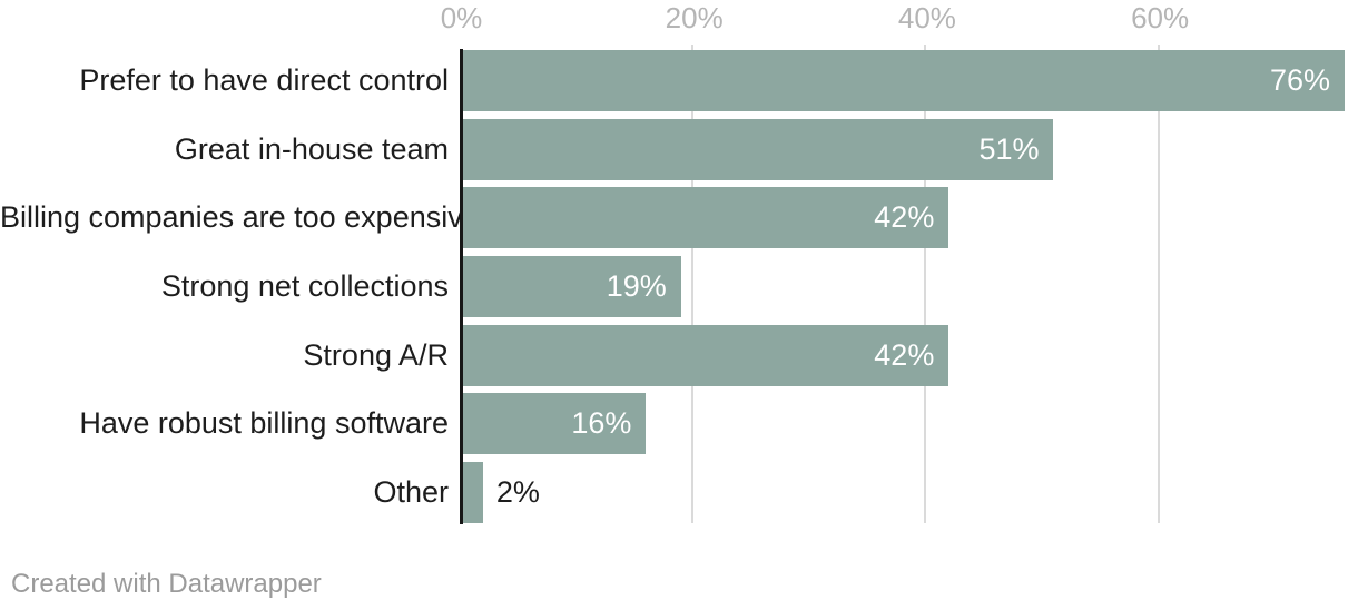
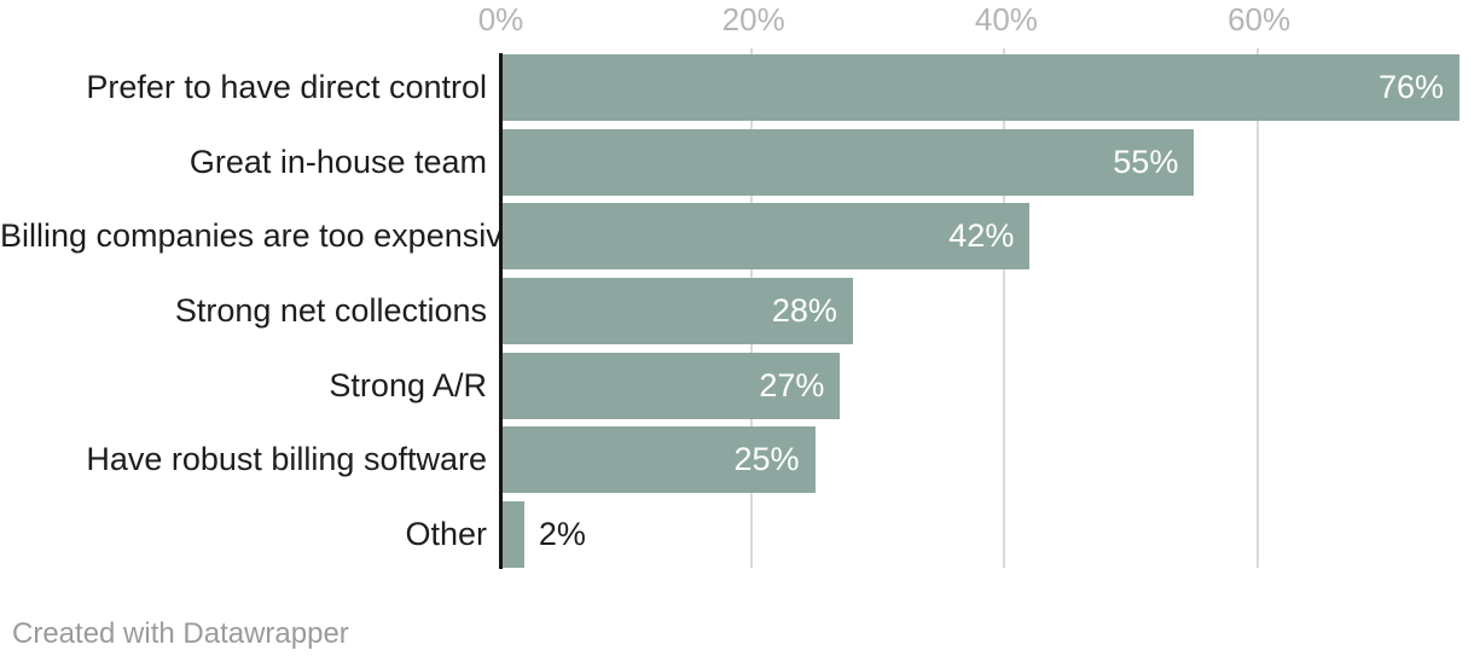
Great in-house team: 51% -> 55%
Strong net collections: 19% -> 28%
Strong A/R: 42% -> 27%
Have robust billing software: 16% -> 25%
